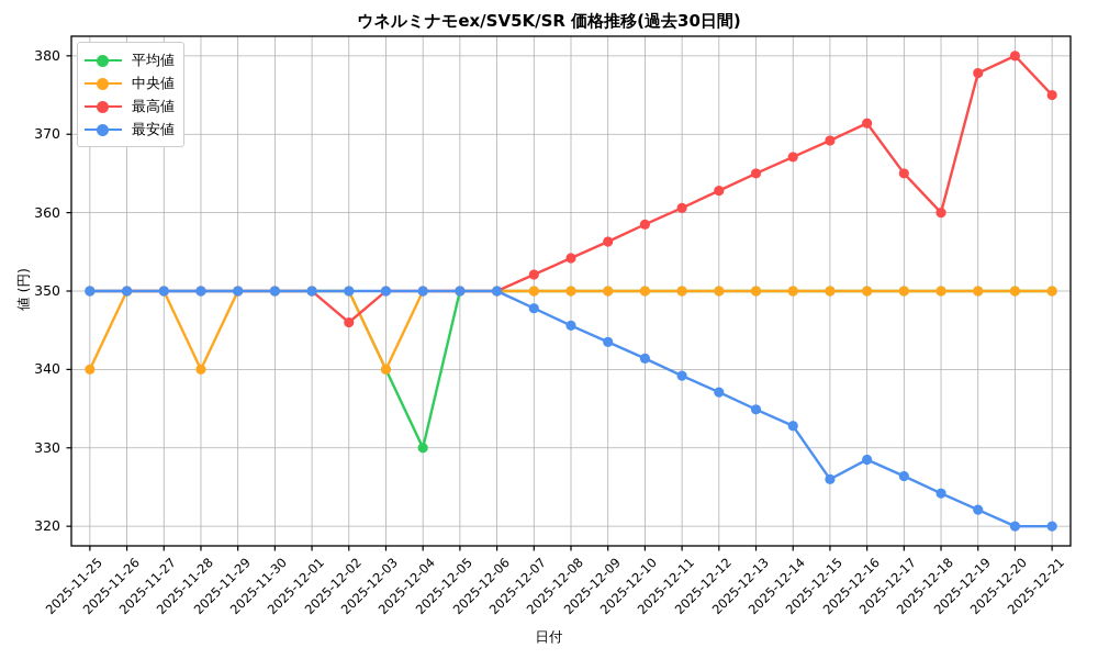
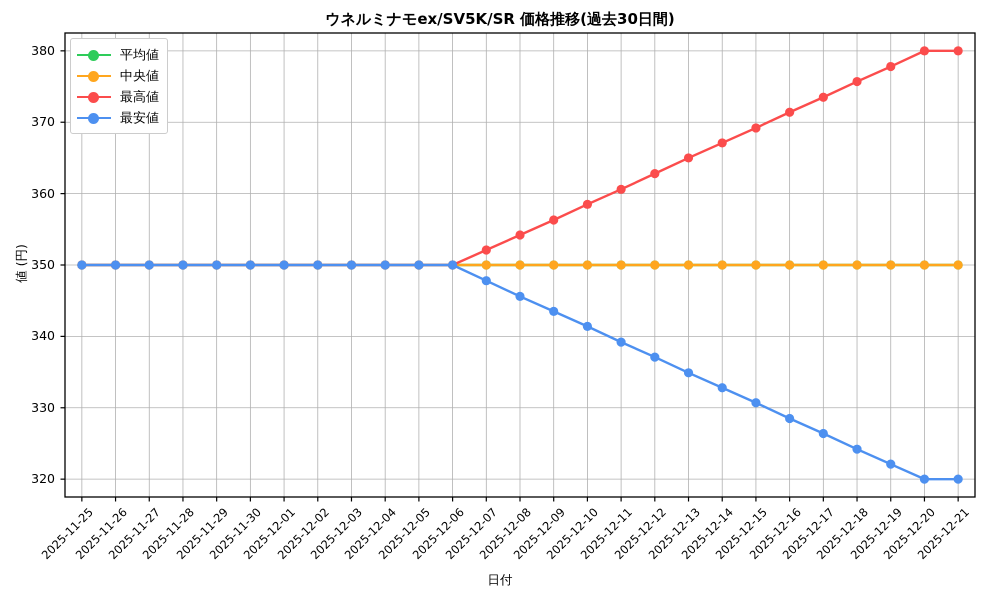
中央値/2025-11-25: 340 -> 350
中央値/2025-11-28: 340 -> 350
最高値/2025-12-02: 346 -> 350
平均値/2025-12-03: 340 -> 350
中央値/2025-12-03: 340 -> 350
平均値/2025-12-04: 330 -> 350
最安値/2025-12-15: 326 -> 331
最高値/2025-12-17: 365 -> 374
最高値/2025-12-18: 360 -> 376
最高値/2025-12-21: 375 -> 380
